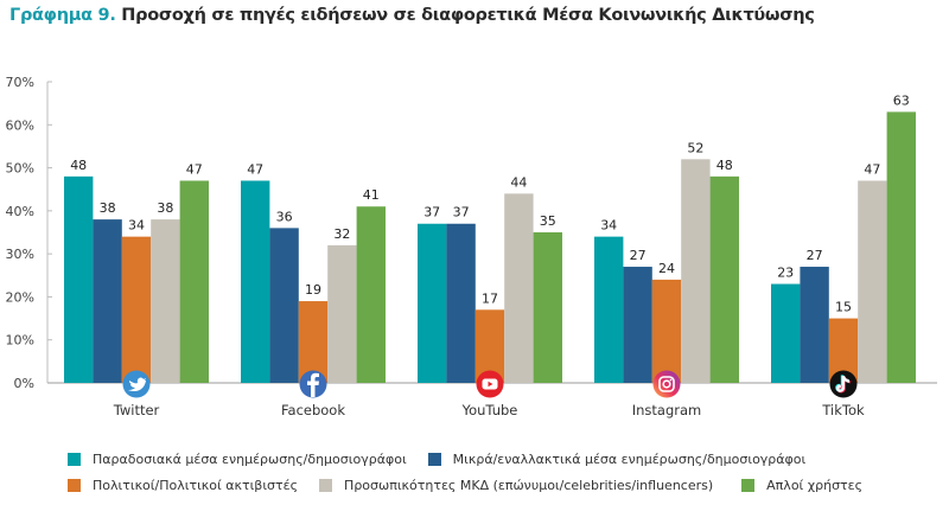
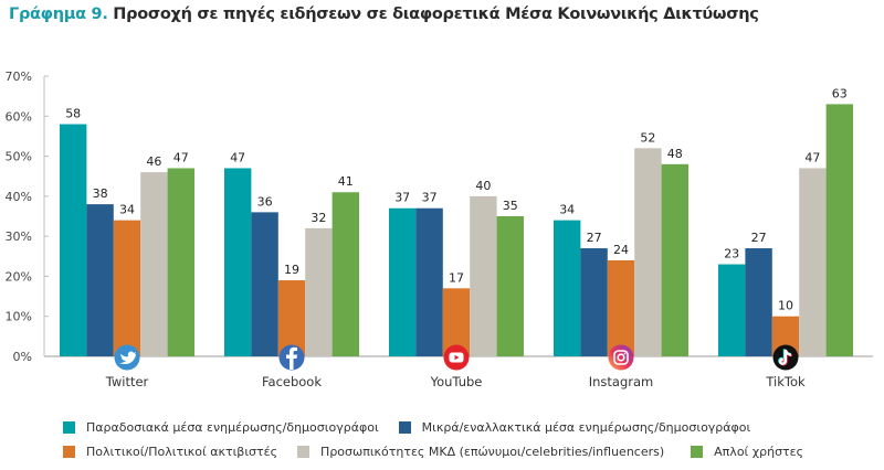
Παραδοσιακά μέσα ενημέρωσης/δημοσιογράφοι/Twitter: 48 -> 58
Προσωπικότητες ΜΚΔ (επώνυμοι/celebrities/influencers)/Twitter: 38 -> 46
Προσωπικότητες ΜΚΔ (επώνυμοι/celebrities/influencers)/YouTube: 44 -> 40
Πολιτικοί/Πολιτικοί ακτιβιστές/TikTok: 15 -> 10
